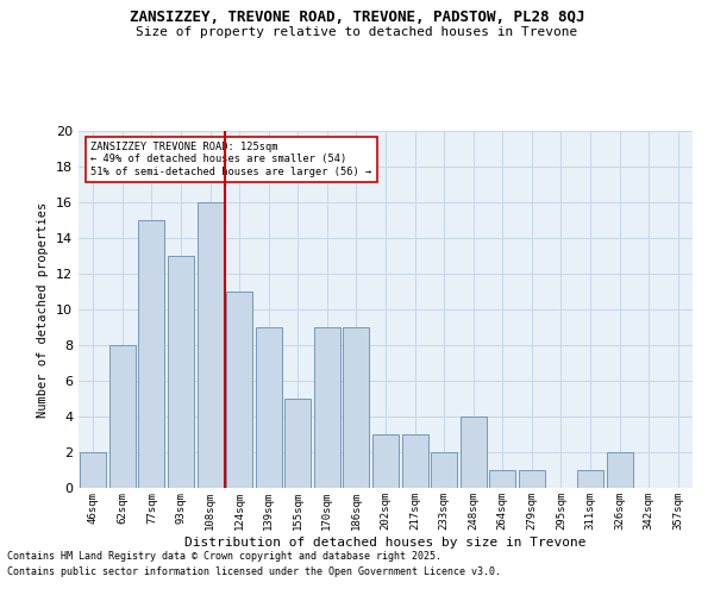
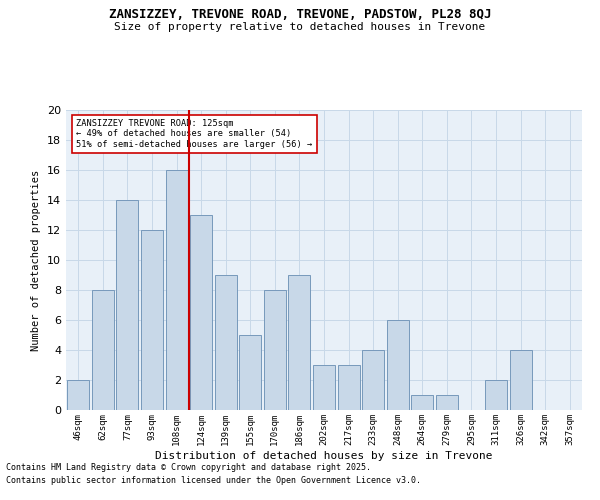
77sqm: 15 -> 14
93sqm: 13 -> 12
124sqm: 11 -> 13
170sqm: 9 -> 8
233sqm: 2 -> 4
248sqm: 4 -> 6
311sqm: 1 -> 2
326sqm: 2 -> 4
